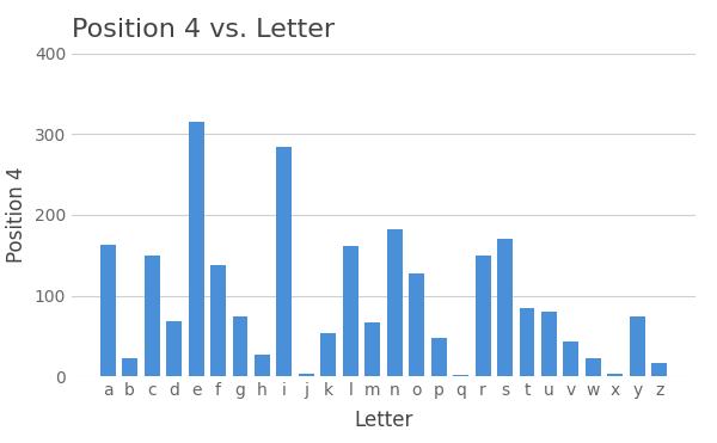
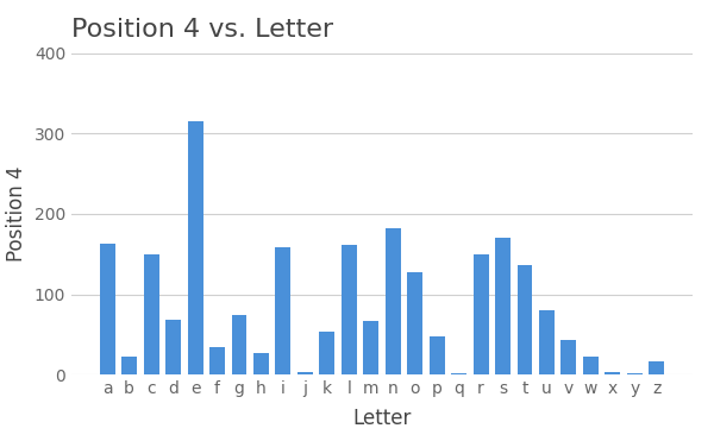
f: 138 -> 35
i: 284 -> 158
t: 84 -> 136
y: 74 -> 2
